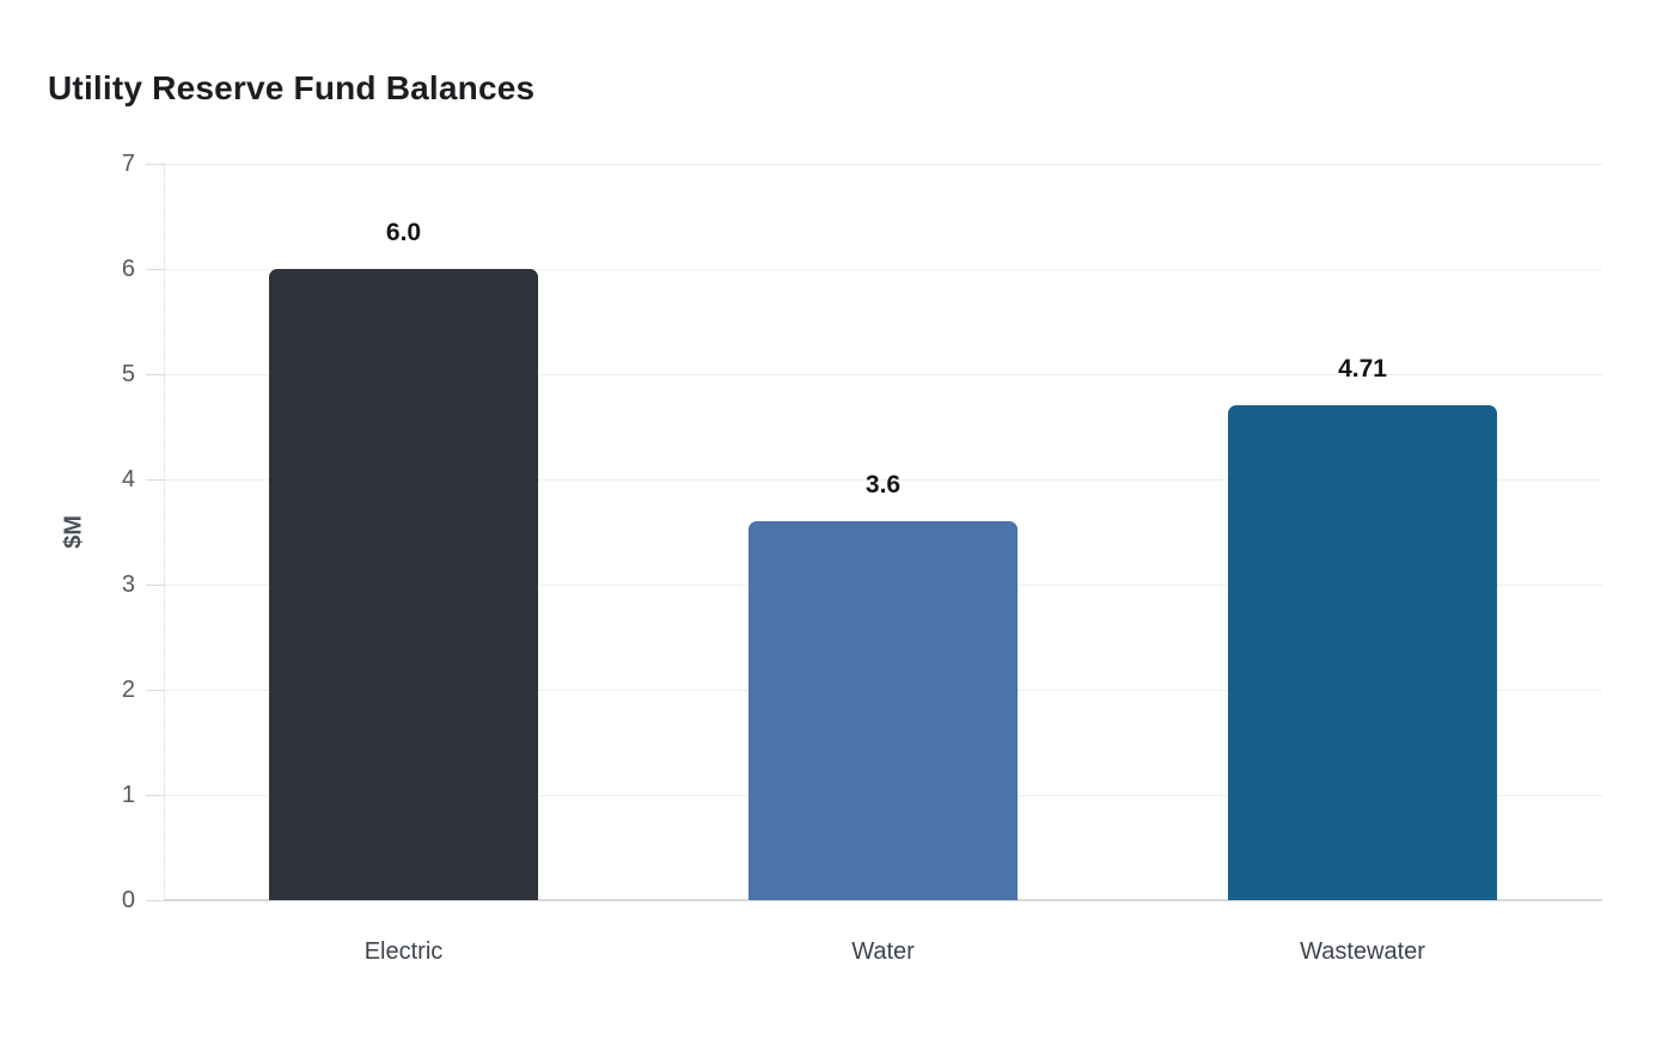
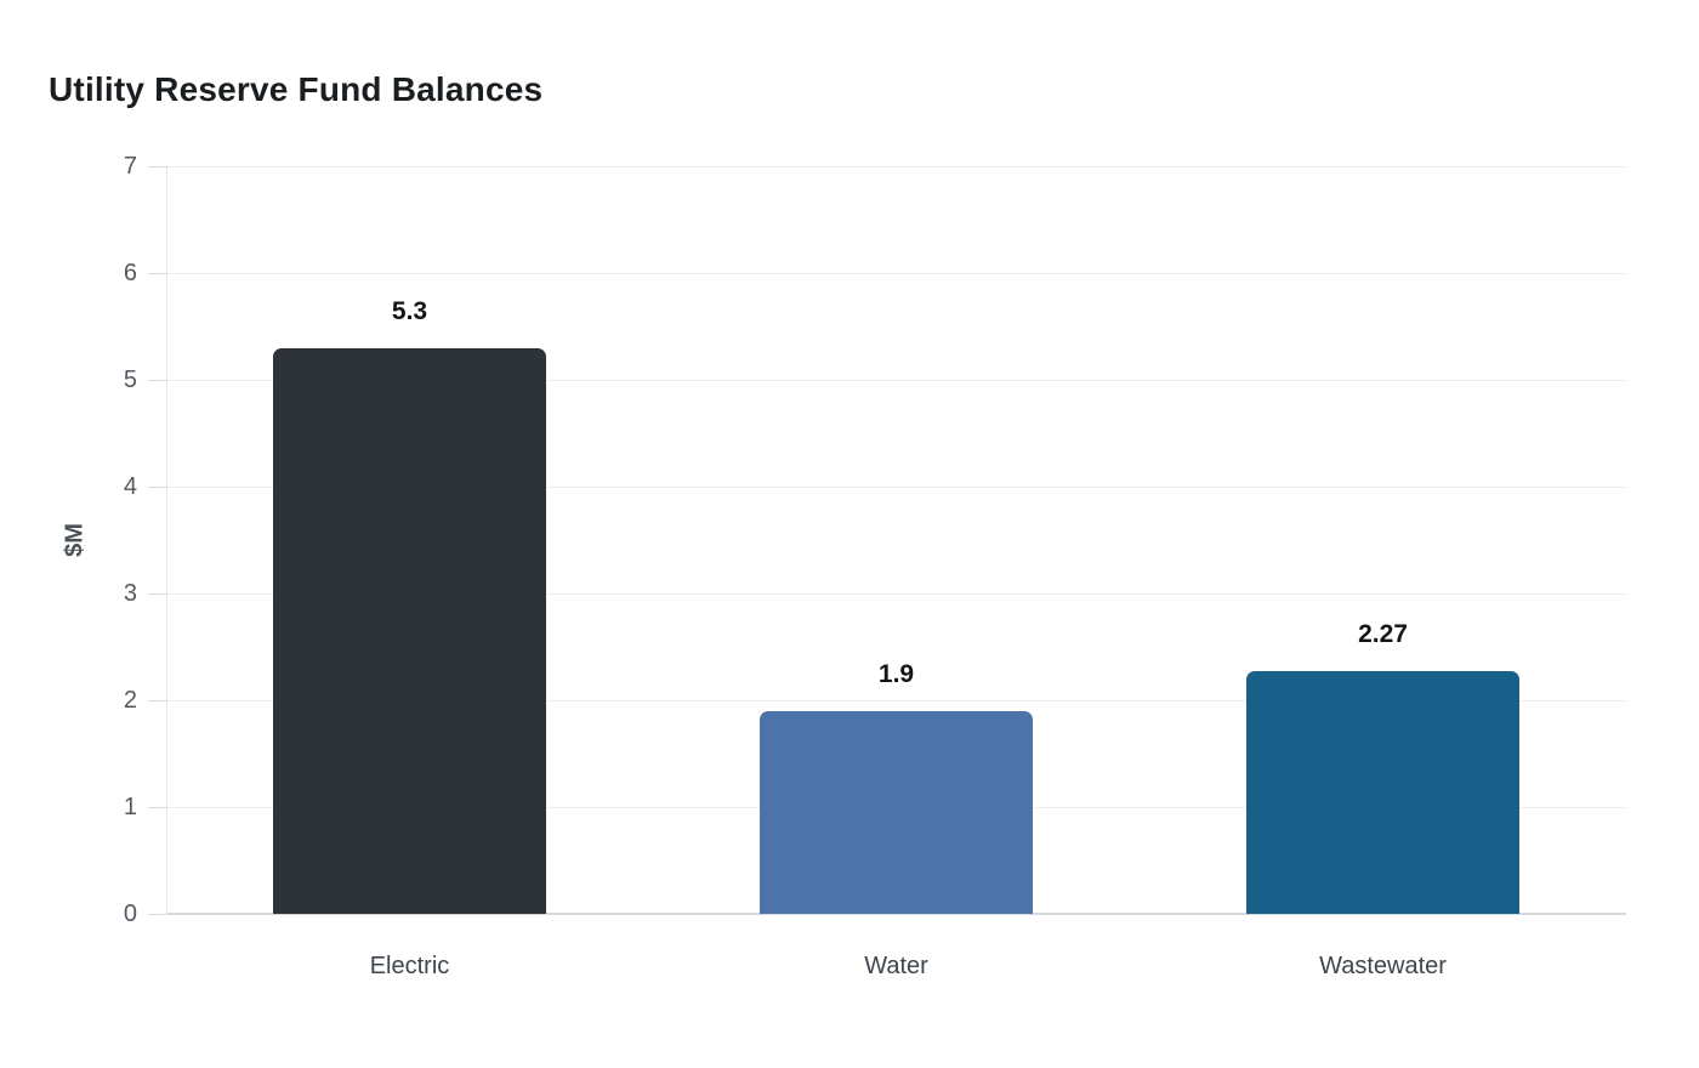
Electric: 6.0 -> 5.3
Water: 3.6 -> 1.9
Wastewater: 4.71 -> 2.27
